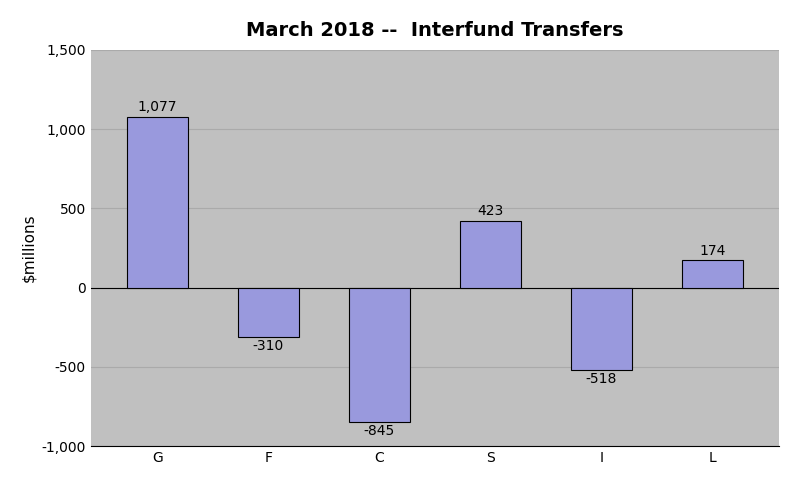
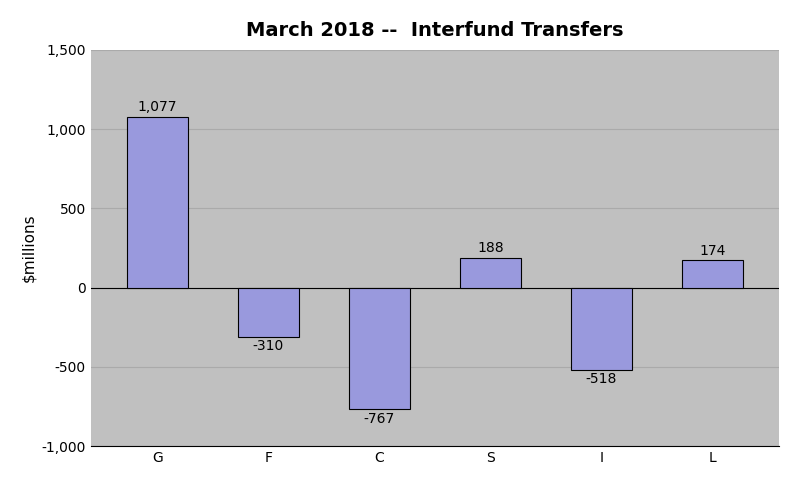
C: -845 -> -767
S: 423 -> 188
